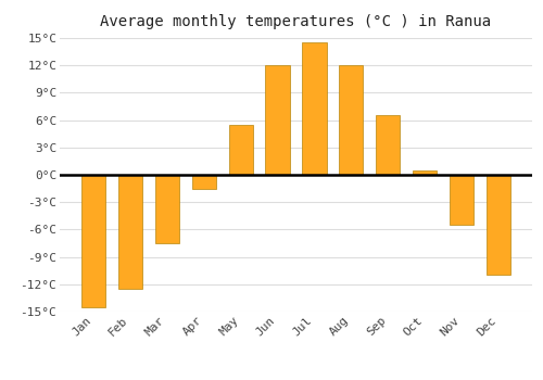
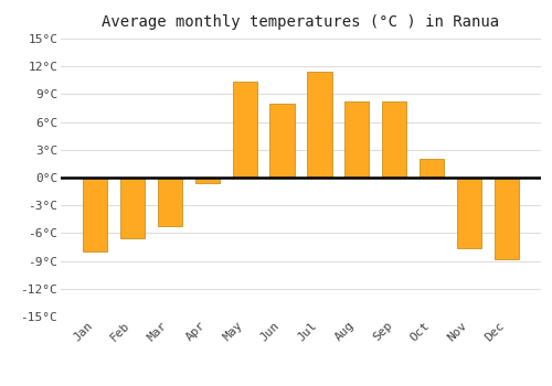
Jan: -14.5°C -> -8.0°C
Feb: -12.5°C -> -6.6°C
Mar: -7.5°C -> -5.2°C
Apr: -1.5°C -> -0.6°C
May: 5.5°C -> 10.4°C
Jun: 12.0°C -> 8.0°C
Jul: 14.5°C -> 11.4°C
Aug: 12.0°C -> 8.2°C
Sep: 6.5°C -> 8.2°C
Oct: 0.5°C -> 2.0°C
Nov: -5.5°C -> -7.6°C
Dec: -11.0°C -> -8.8°C
